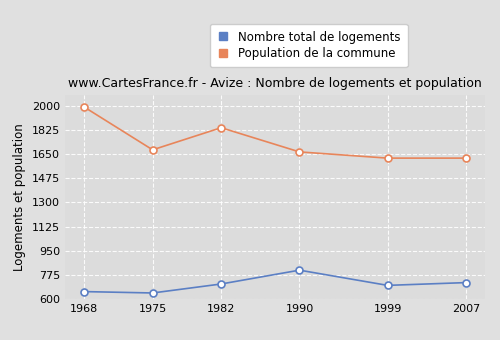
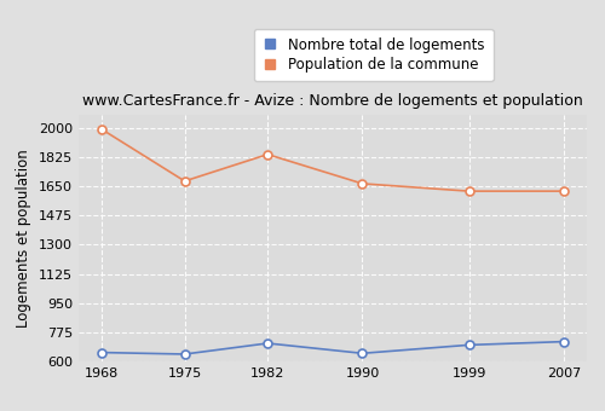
Nombre total de logements/1990: 810 -> 650
